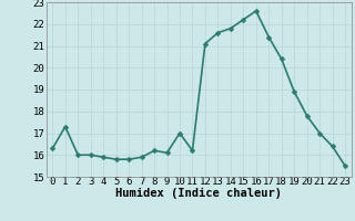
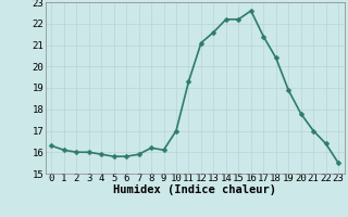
1: 17.3 -> 16.1
11: 16.2 -> 19.3
14: 21.8 -> 22.2
